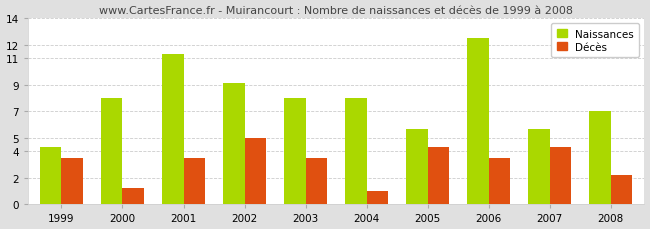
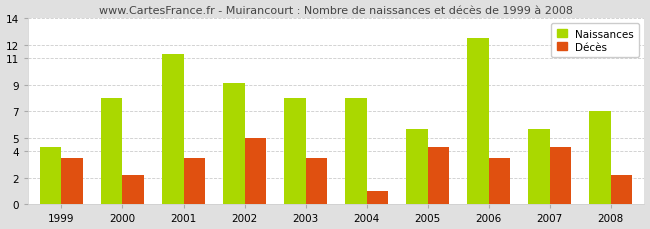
Décès/2000: 1.2 -> 2.2
